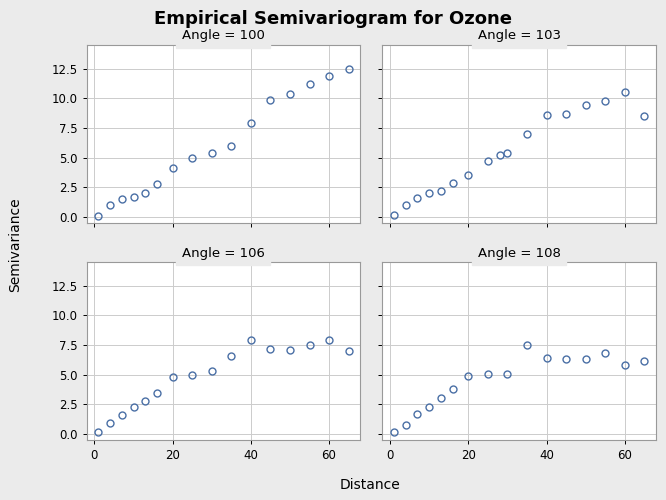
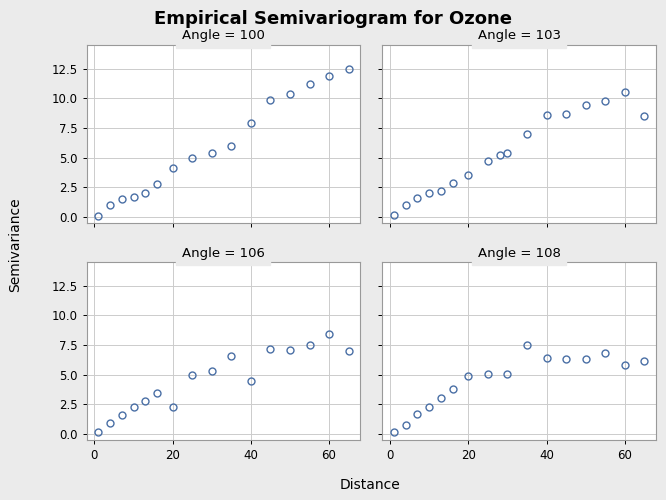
Angle = 106/20: 4.8 -> 2.3
Angle = 106/40: 7.9 -> 4.5
Angle = 106/60: 7.9 -> 8.4
